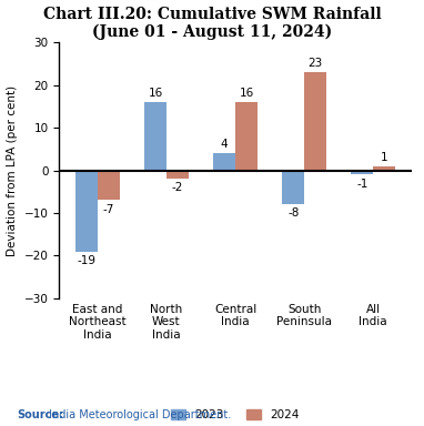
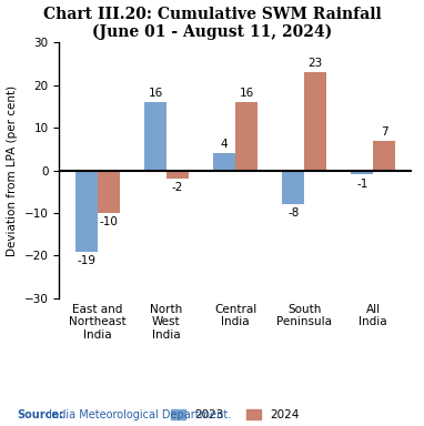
2024/East and Northeast India: -7 -> -10
2024/All India: 1 -> 7
